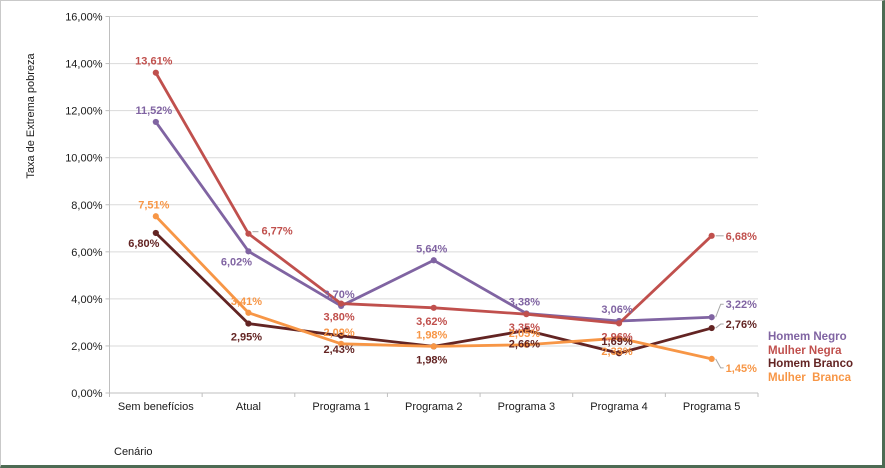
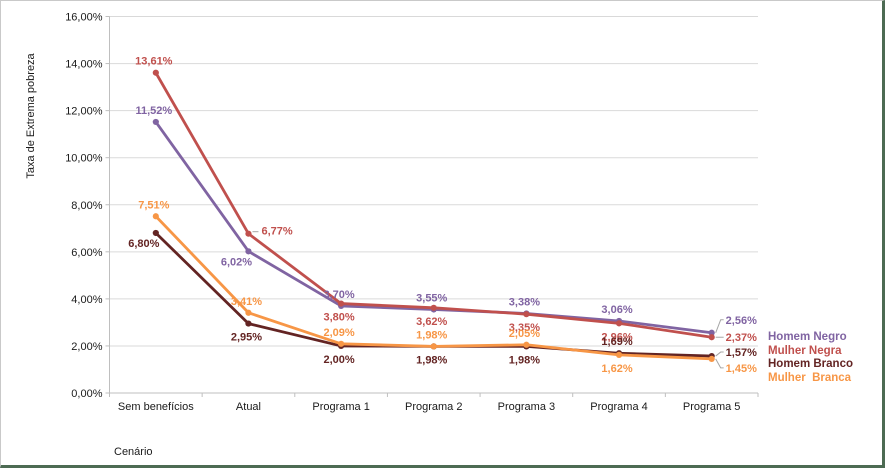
Homem Branco/Programa 1: 2,43% -> 2,00%
Homem Negro/Programa 2: 5,64% -> 3,55%
Homem Branco/Programa 3: 2,66% -> 1,98%
Mulher Branca/Programa 4: 2,33% -> 1,62%
Homem Negro/Programa 5: 3,22% -> 2,56%
Mulher Negra/Programa 5: 6,68% -> 2,37%
Homem Branco/Programa 5: 2,76% -> 1,57%
